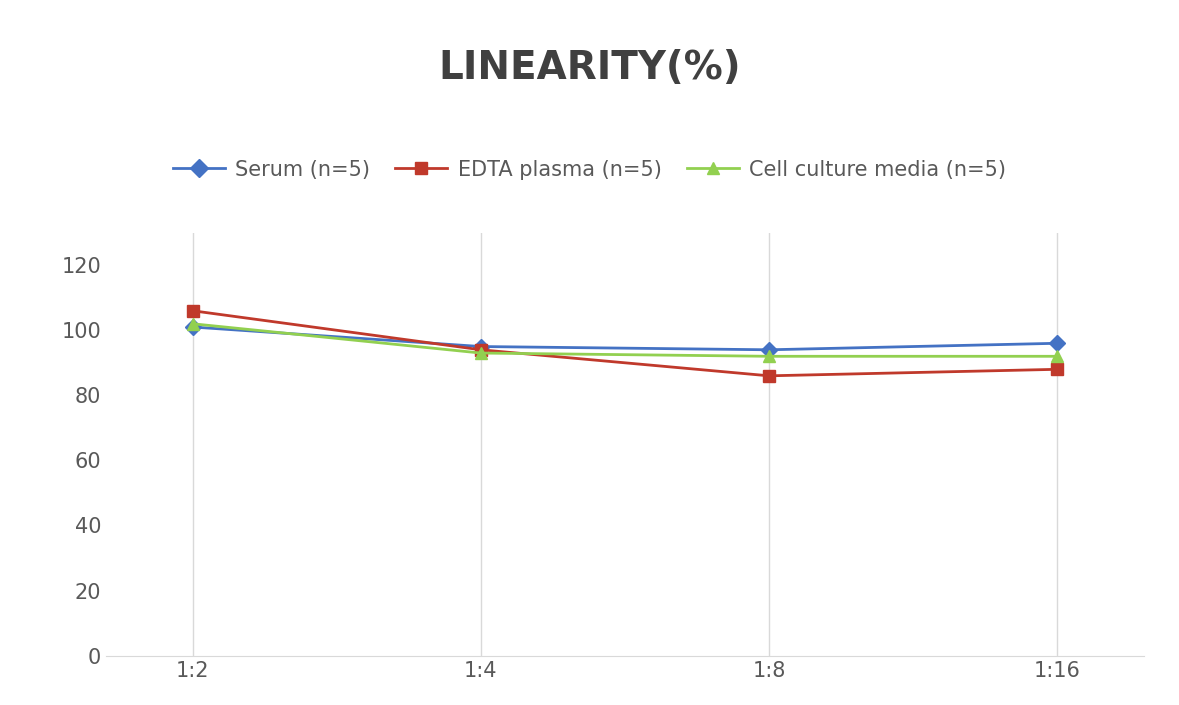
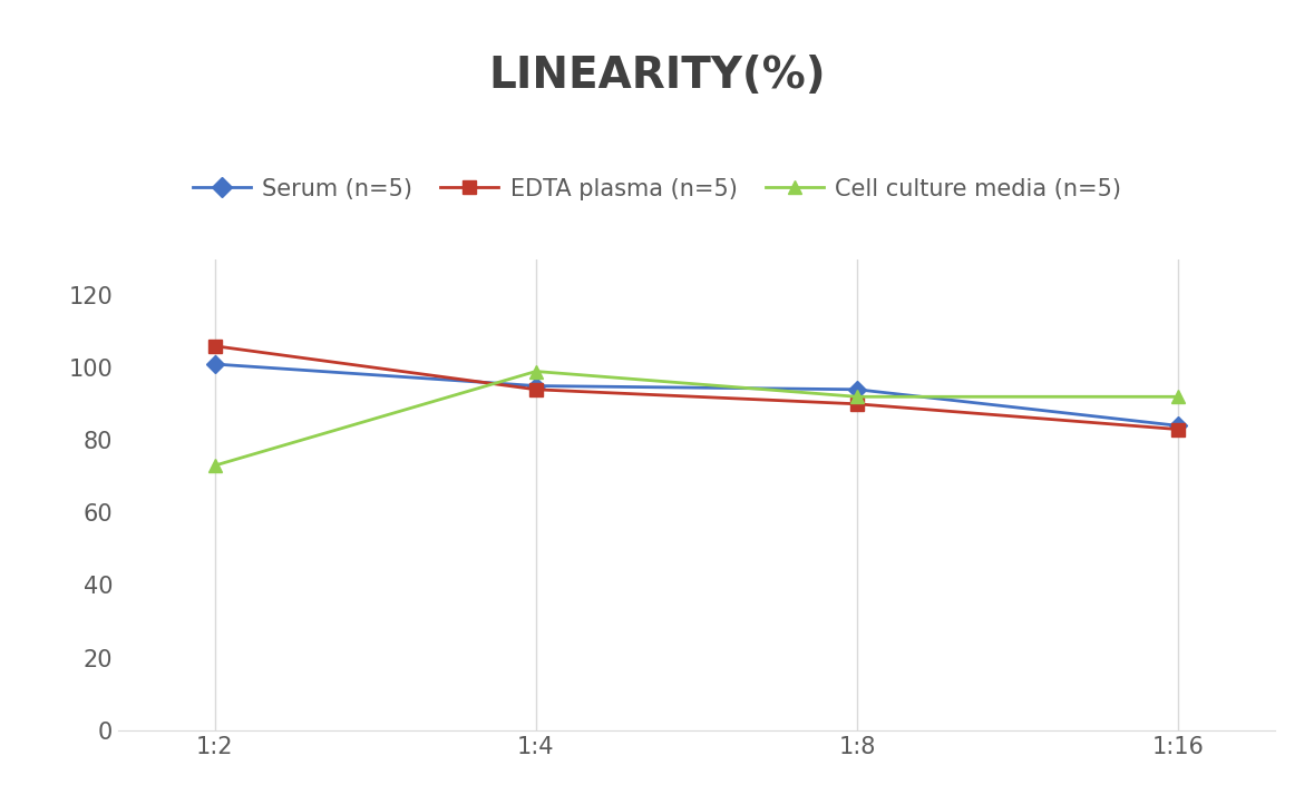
Cell culture media (n=5)/1:2: 102 -> 73
Cell culture media (n=5)/1:4: 93 -> 99
EDTA plasma (n=5)/1:8: 86 -> 90
Serum (n=5)/1:16: 96 -> 84
EDTA plasma (n=5)/1:16: 88 -> 83
